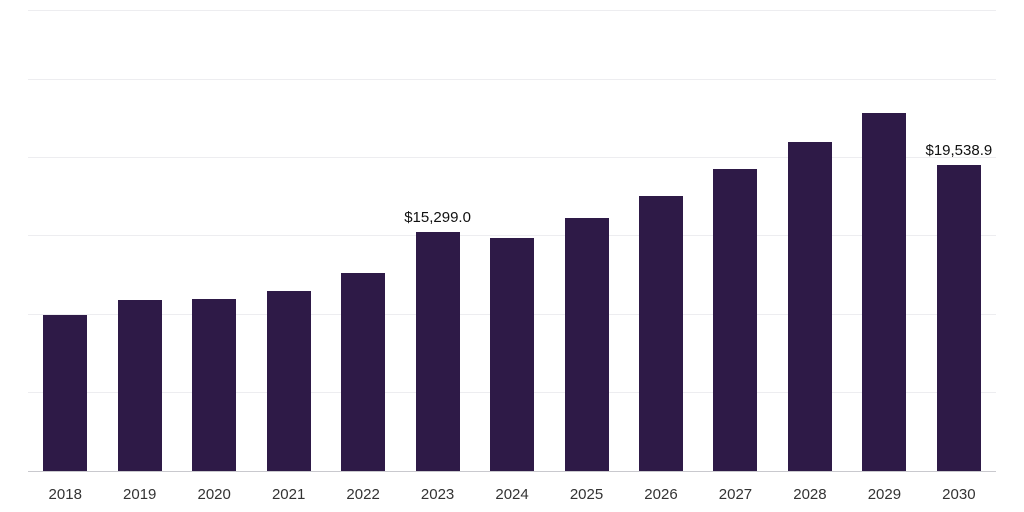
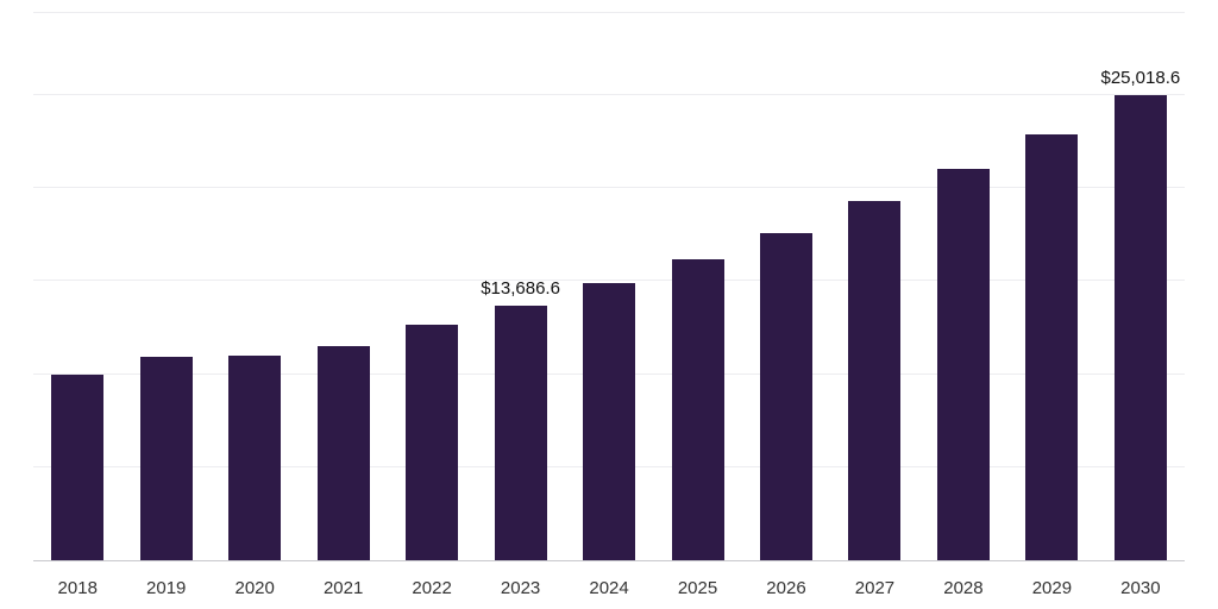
2023: $15,299.0 -> $13,686.6
2030: $19,538.9 -> $25,018.6
